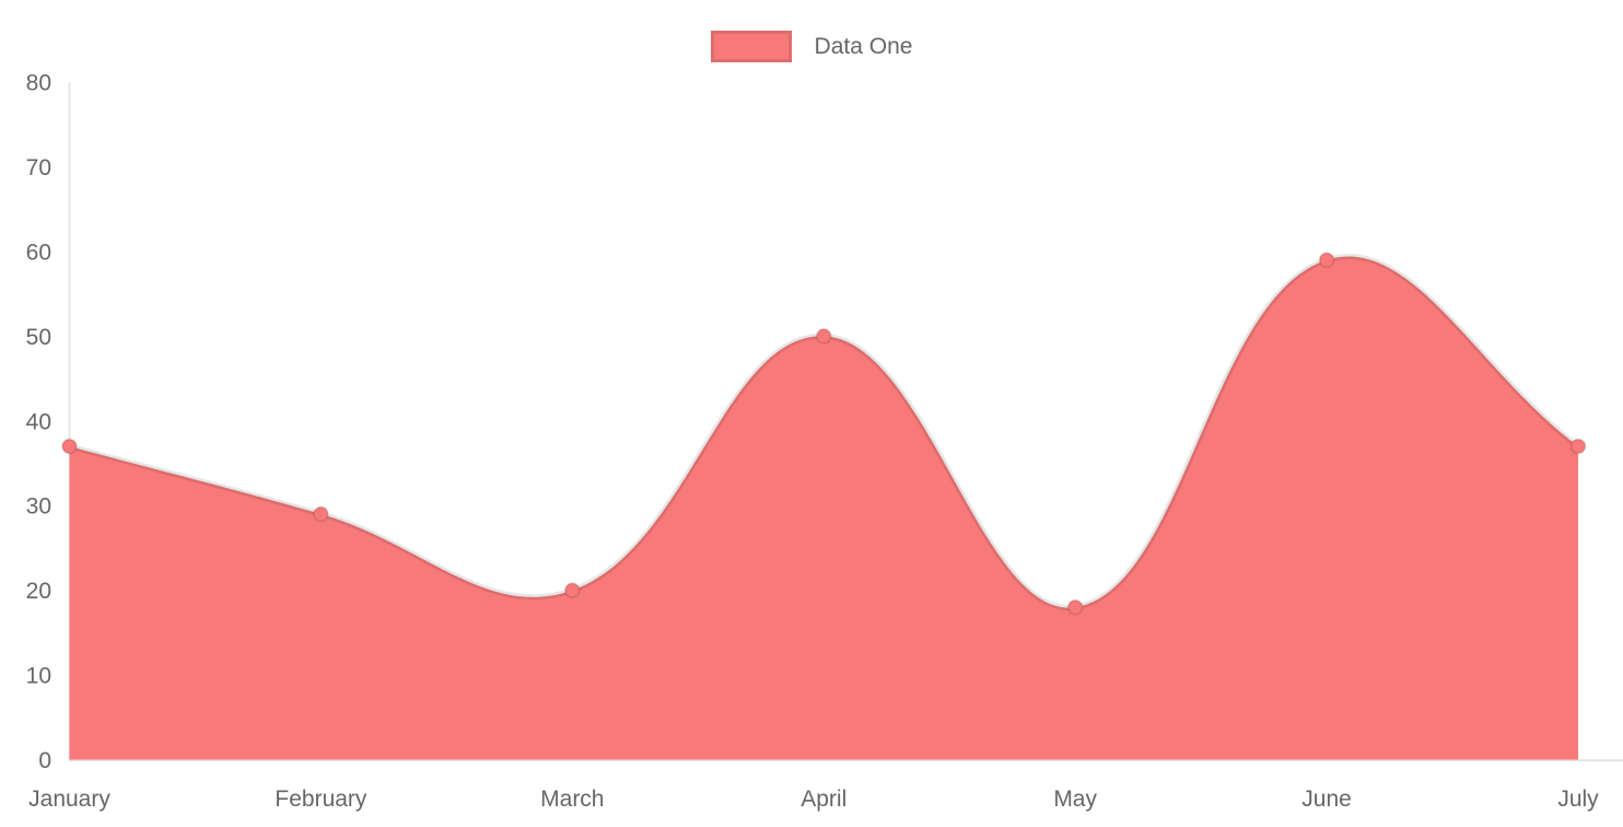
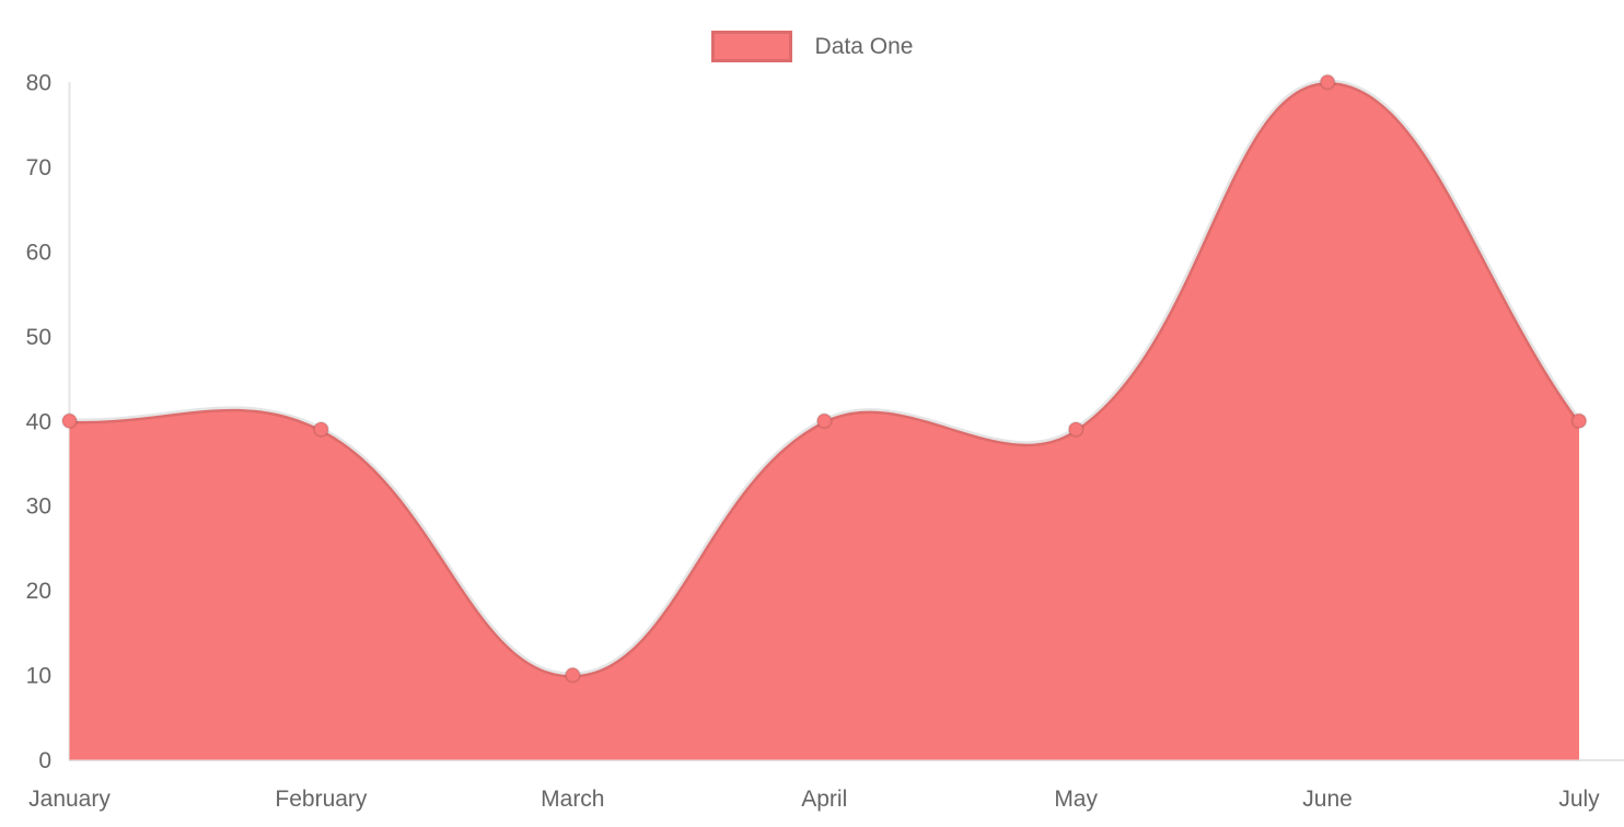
January: 37 -> 40
February: 29 -> 39
March: 20 -> 10
April: 50 -> 40
May: 18 -> 39
June: 59 -> 80
July: 37 -> 40
